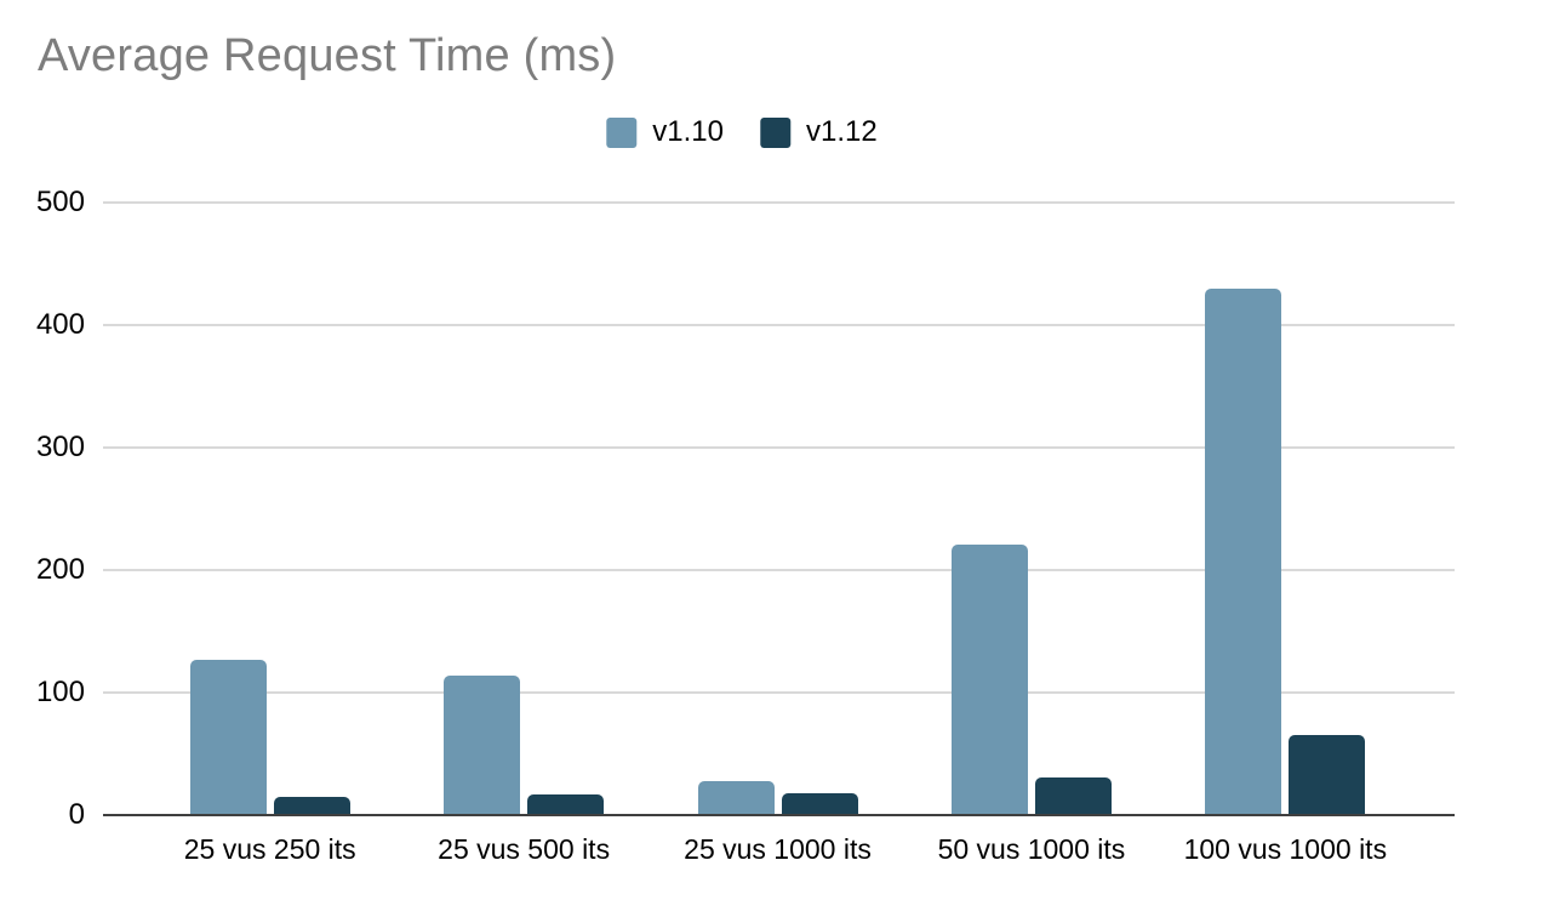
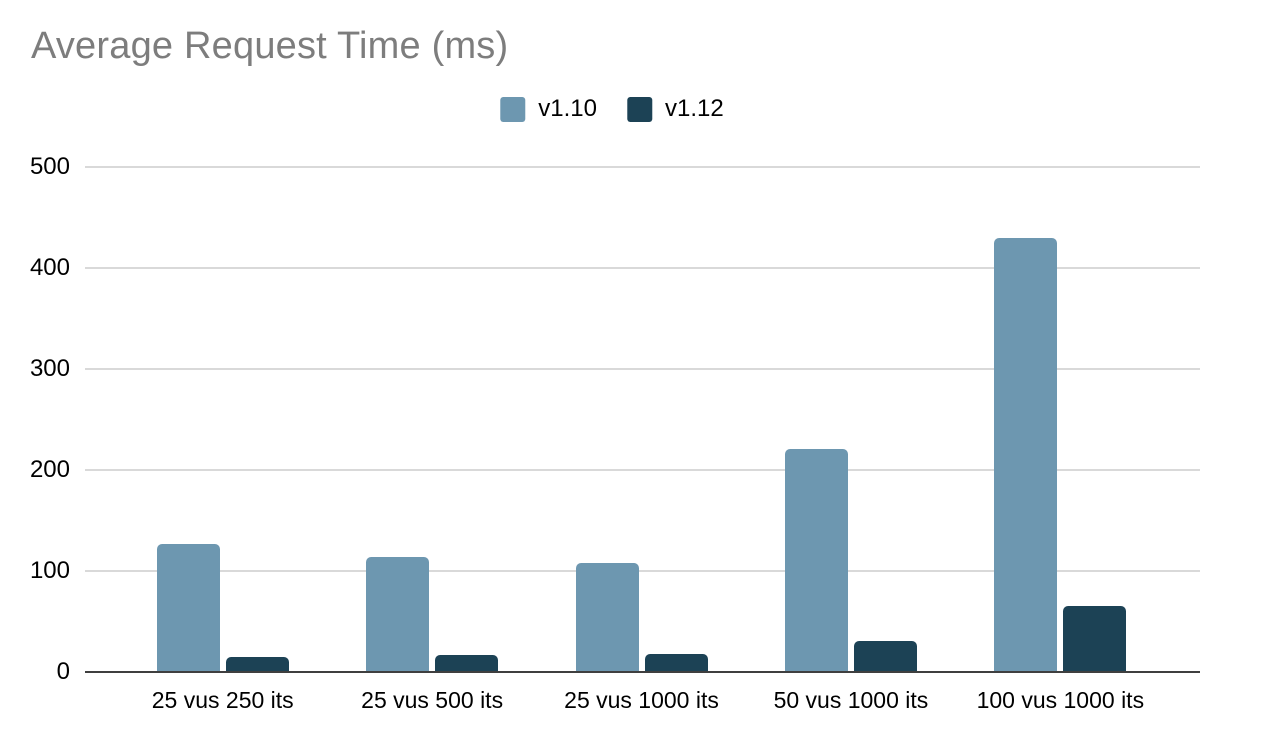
v1.10/25 vus 1000 its: 28 -> 108
